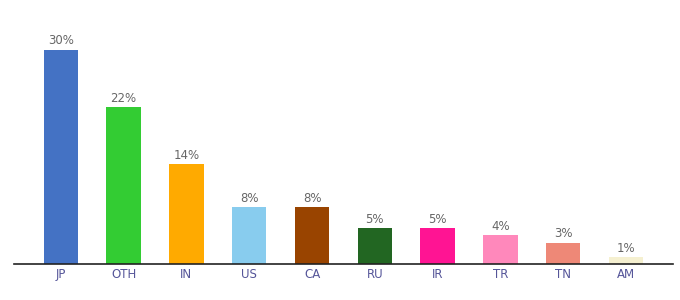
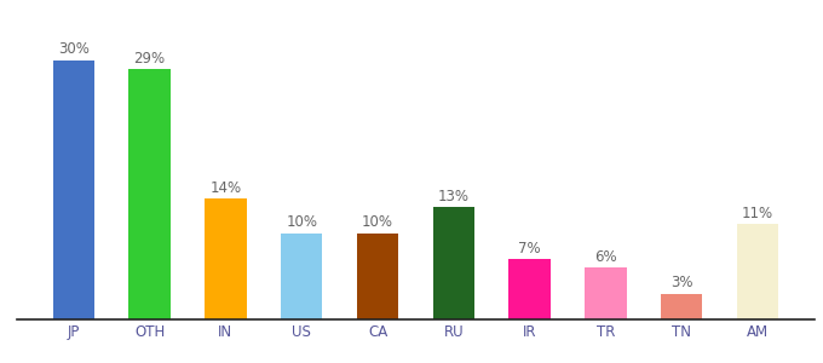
OTH: 22% -> 29%
US: 8% -> 10%
CA: 8% -> 10%
RU: 5% -> 13%
IR: 5% -> 7%
TR: 4% -> 6%
AM: 1% -> 11%
